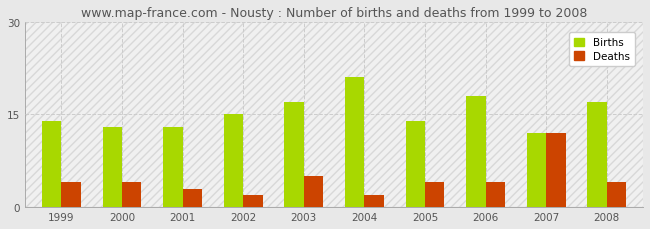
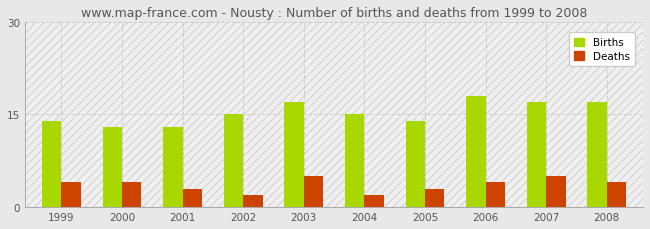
Births/2004: 21 -> 15
Deaths/2005: 4 -> 3
Births/2007: 12 -> 17
Deaths/2007: 12 -> 5
